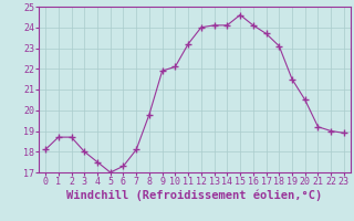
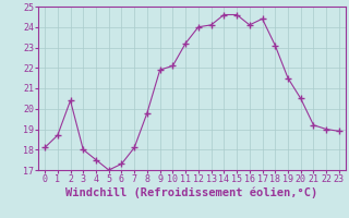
2: 18.7 -> 20.4
14: 24.1 -> 24.6
17: 23.7 -> 24.4
